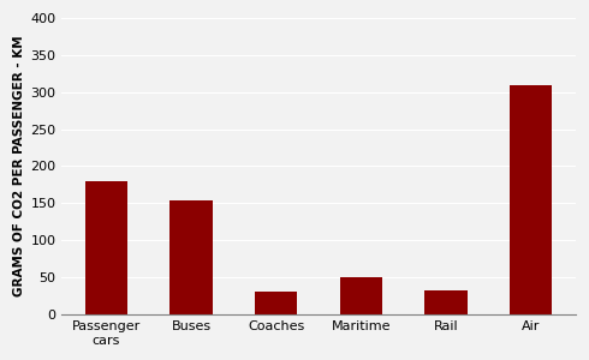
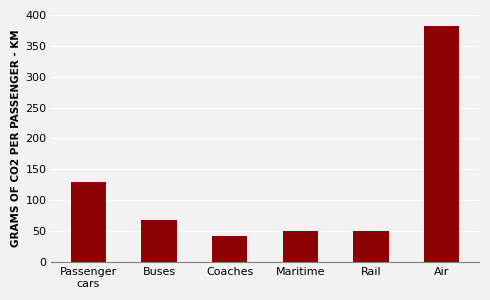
Passenger cars: 180 -> 130
Buses: 154 -> 68
Coaches: 30 -> 42
Rail: 32 -> 50
Air: 310 -> 382
